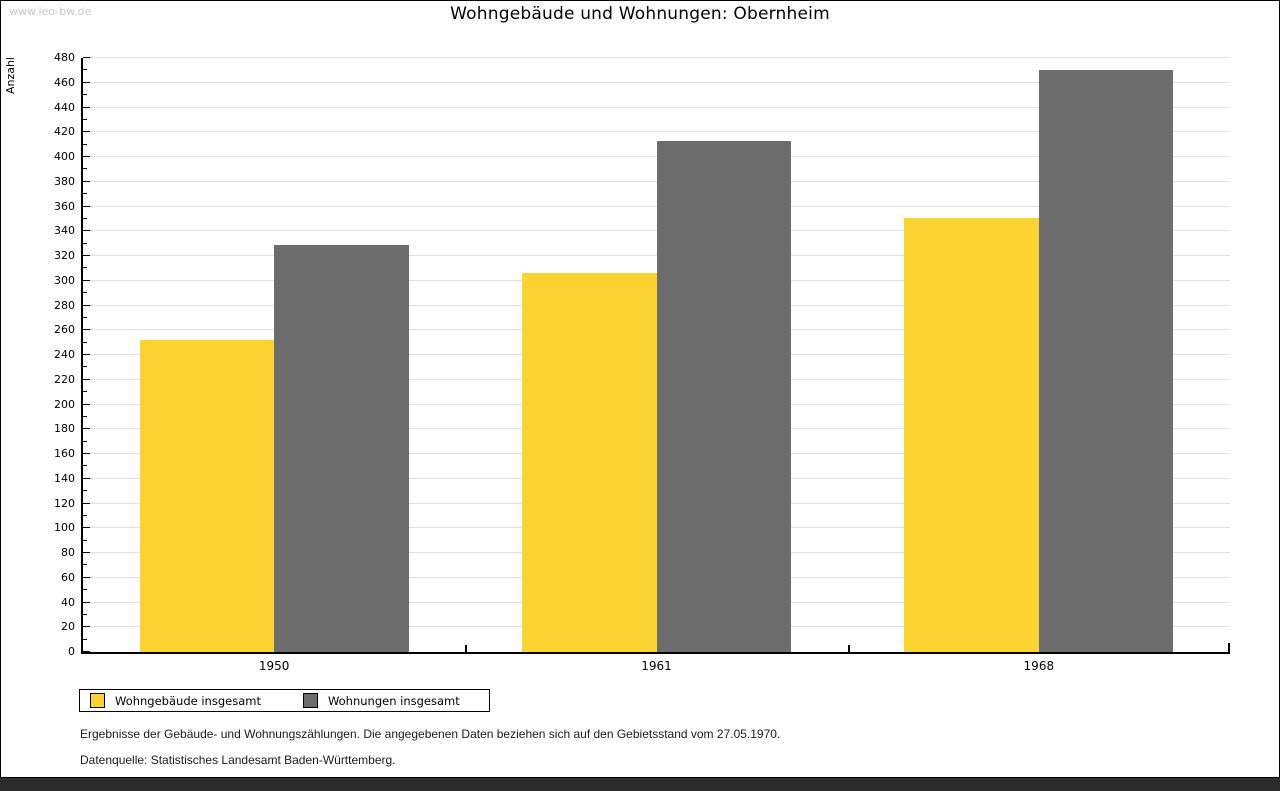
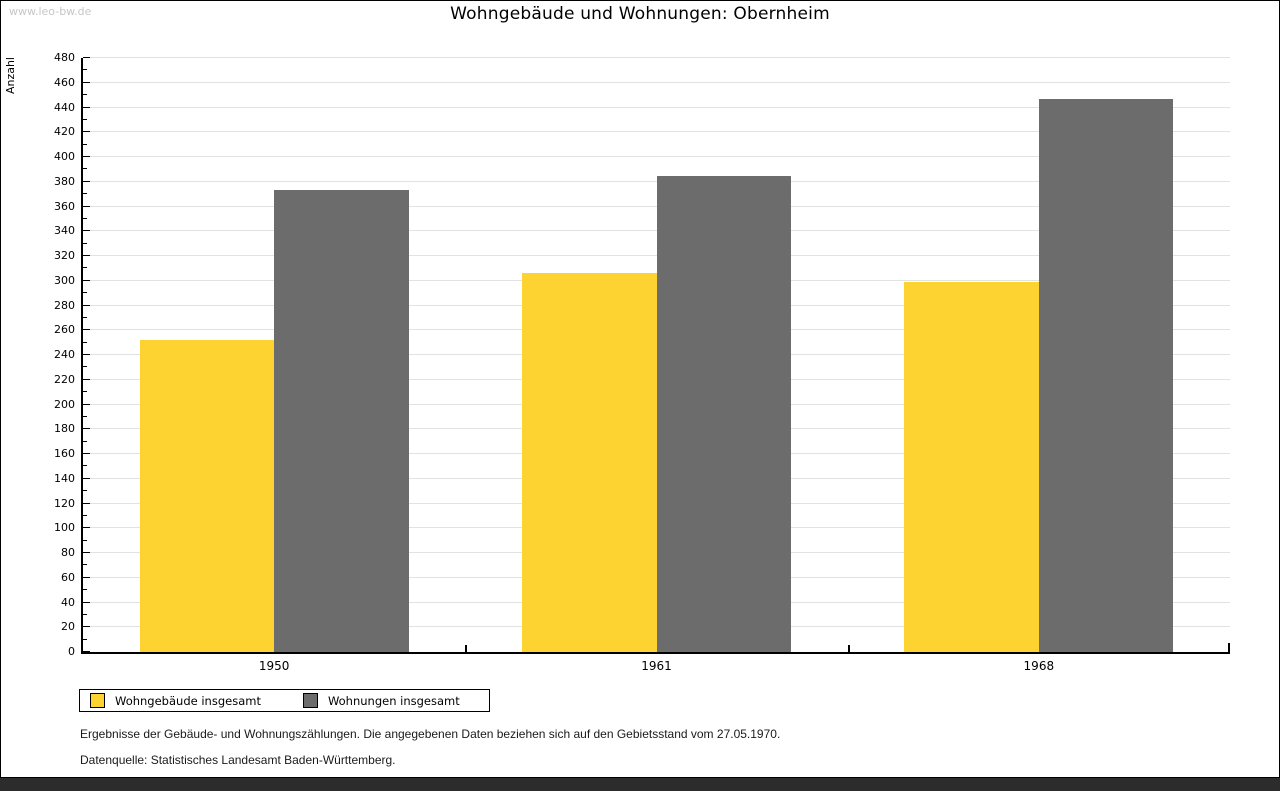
Wohnungen insgesamt/1950: 329 -> 373
Wohnungen insgesamt/1961: 413 -> 385
Wohngebäude insgesamt/1968: 351 -> 299
Wohnungen insgesamt/1968: 470 -> 447
